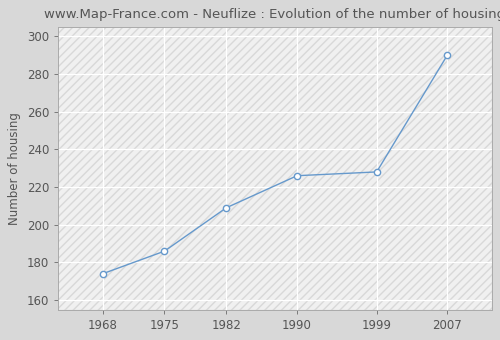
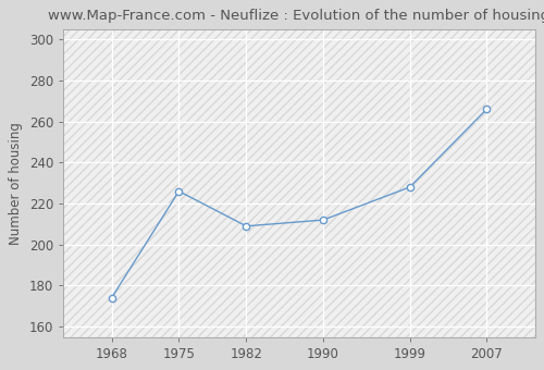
1975: 186 -> 226
1990: 226 -> 212
2007: 290 -> 266
